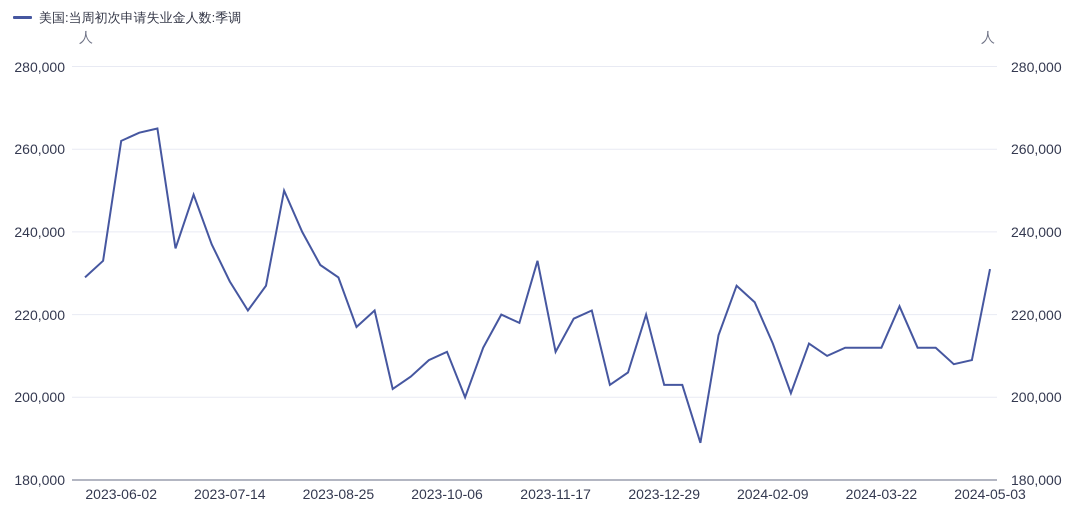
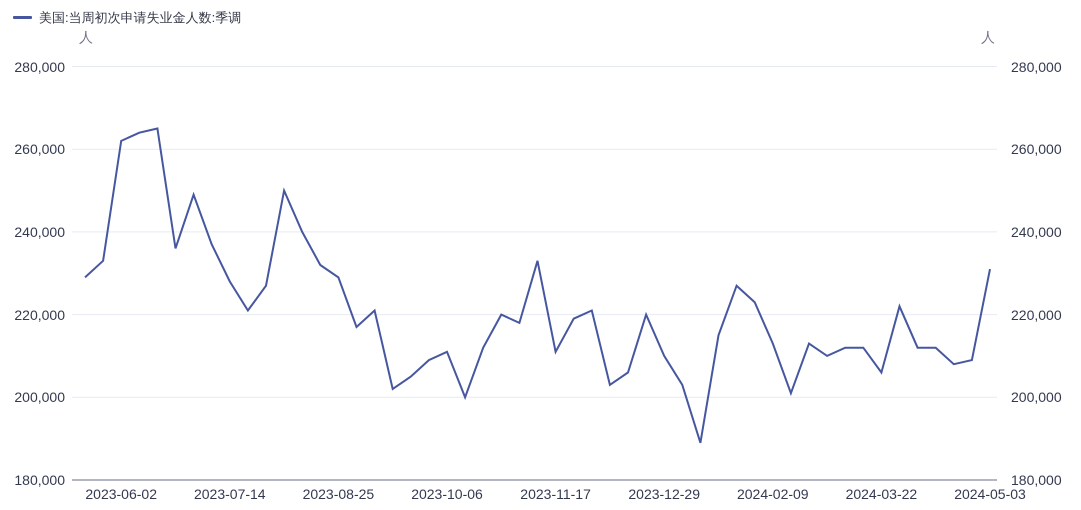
2023-12-29: 203000 -> 210000
2024-03-22: 212000 -> 206000
